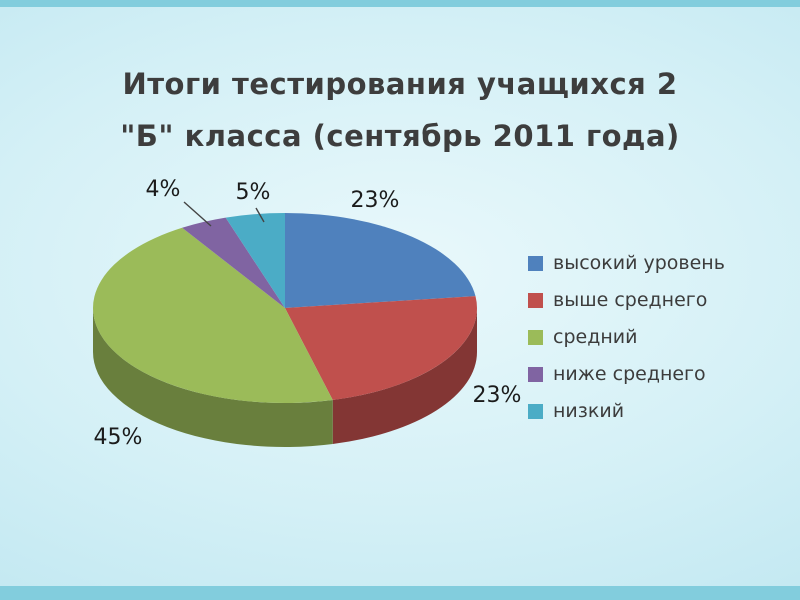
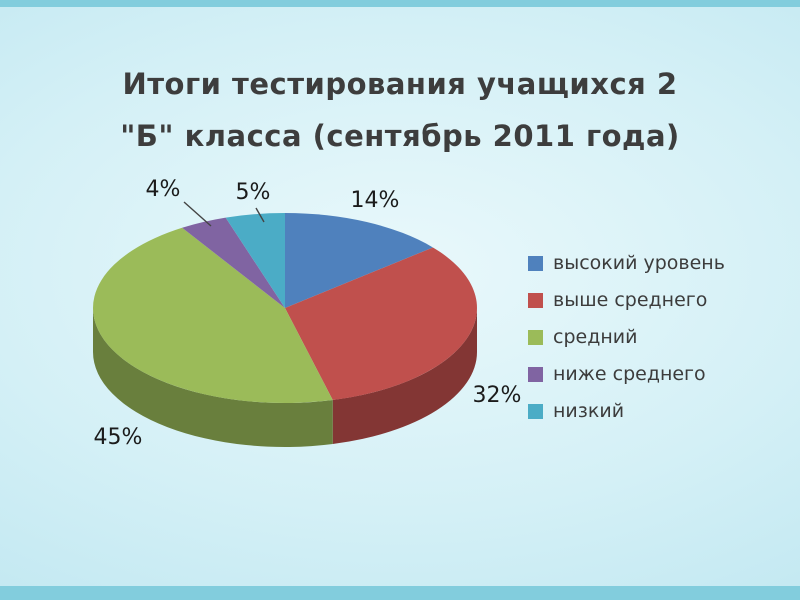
высокий уровень: 23% -> 14%
выше среднего: 23% -> 32%
